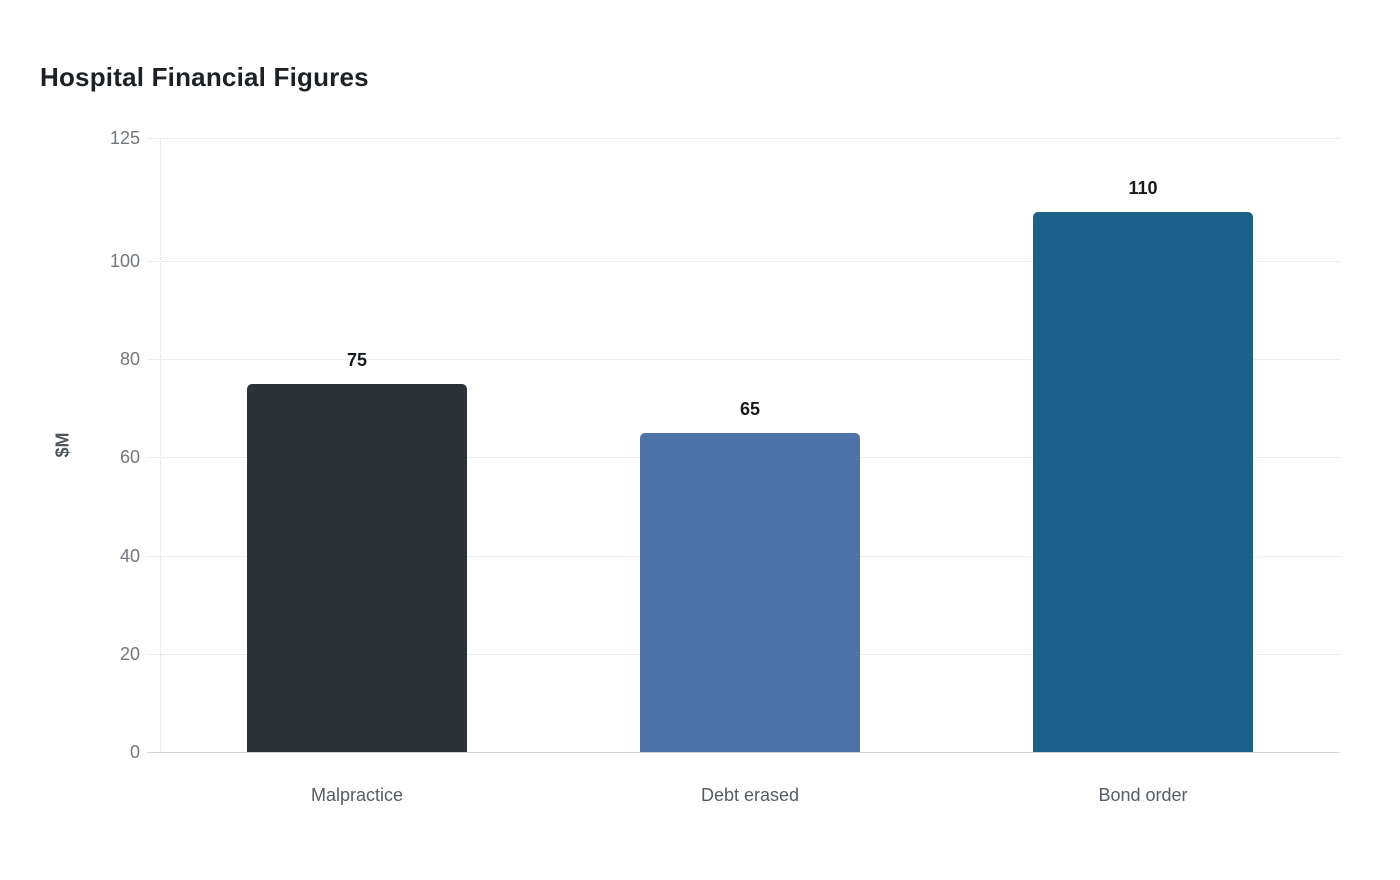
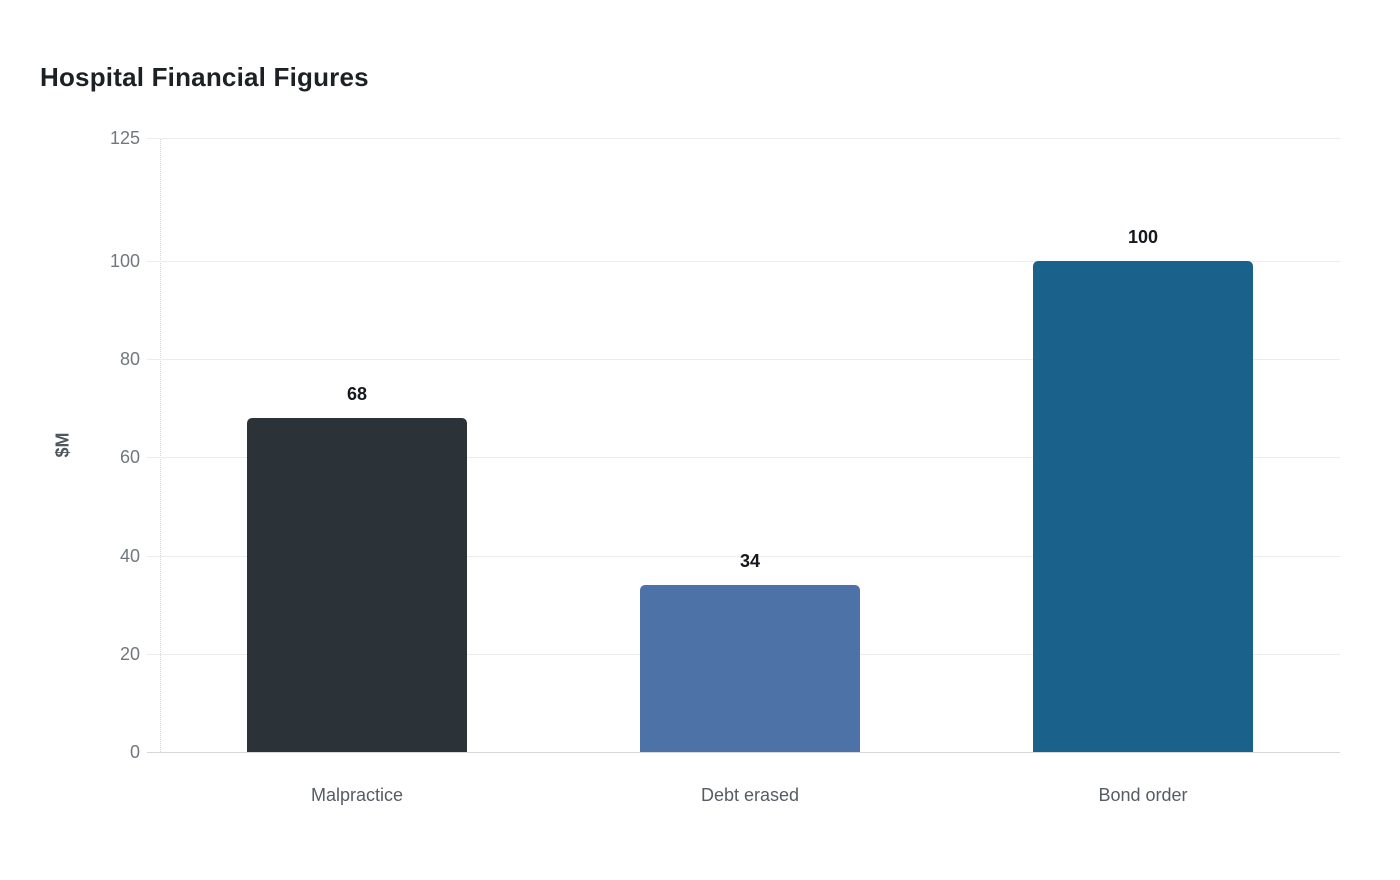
Malpractice: 75 -> 68
Debt erased: 65 -> 34
Bond order: 110 -> 100
